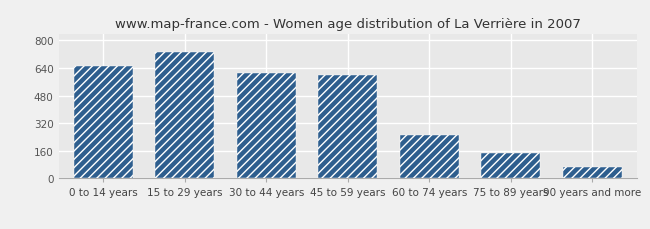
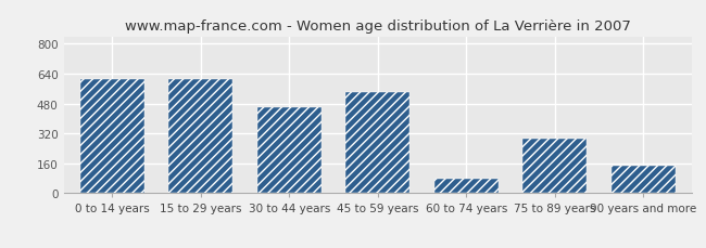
0 to 14 years: 650 -> 610
15 to 29 years: 740 -> 610
30 to 44 years: 610 -> 460
45 to 59 years: 600 -> 540
60 to 74 years: 250 -> 80
75 to 89 years: 150 -> 290
90 years and more: 60 -> 150
